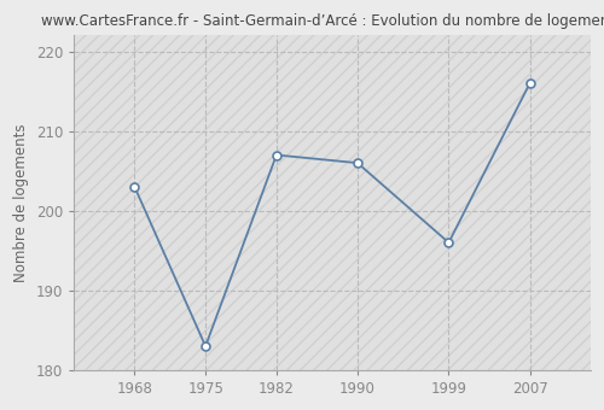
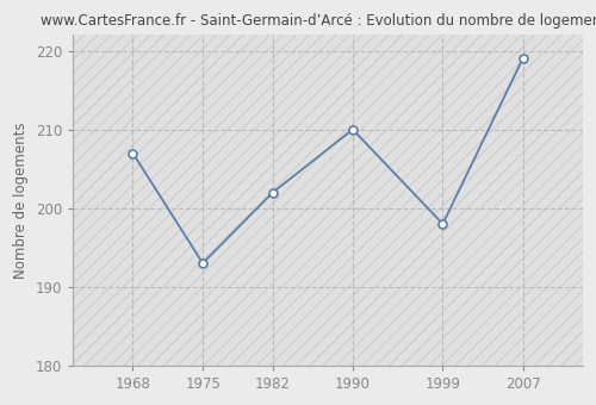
1968: 203 -> 207
1975: 183 -> 193
1982: 207 -> 202
1990: 206 -> 210
1999: 196 -> 198
2007: 216 -> 219
